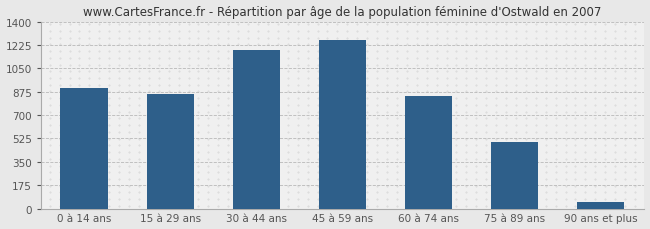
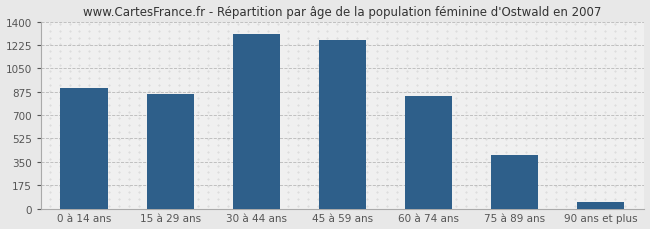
30 à 44 ans: 1190 -> 1310
75 à 89 ans: 500 -> 400
